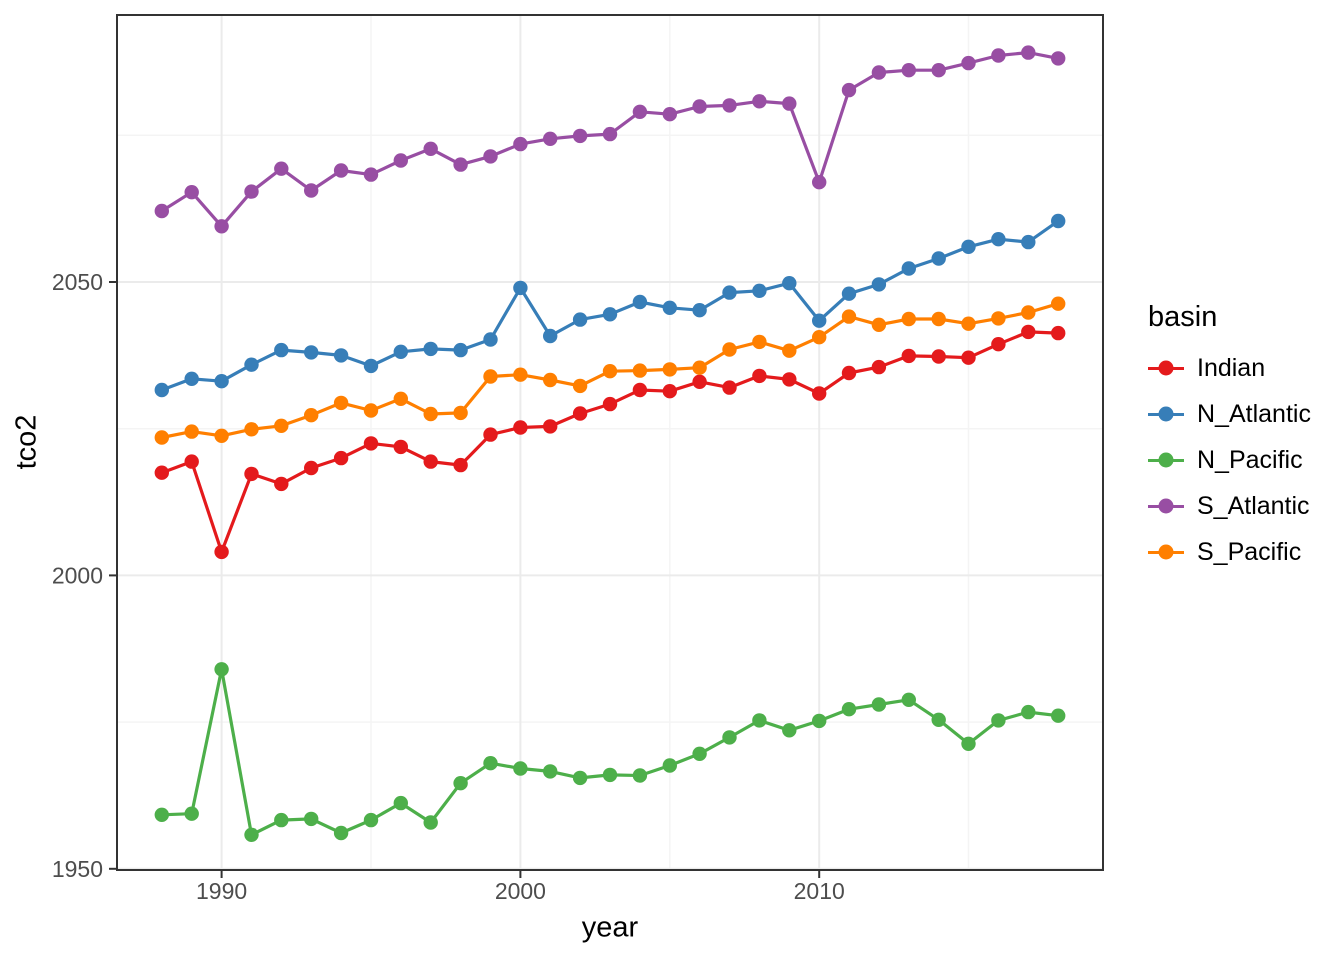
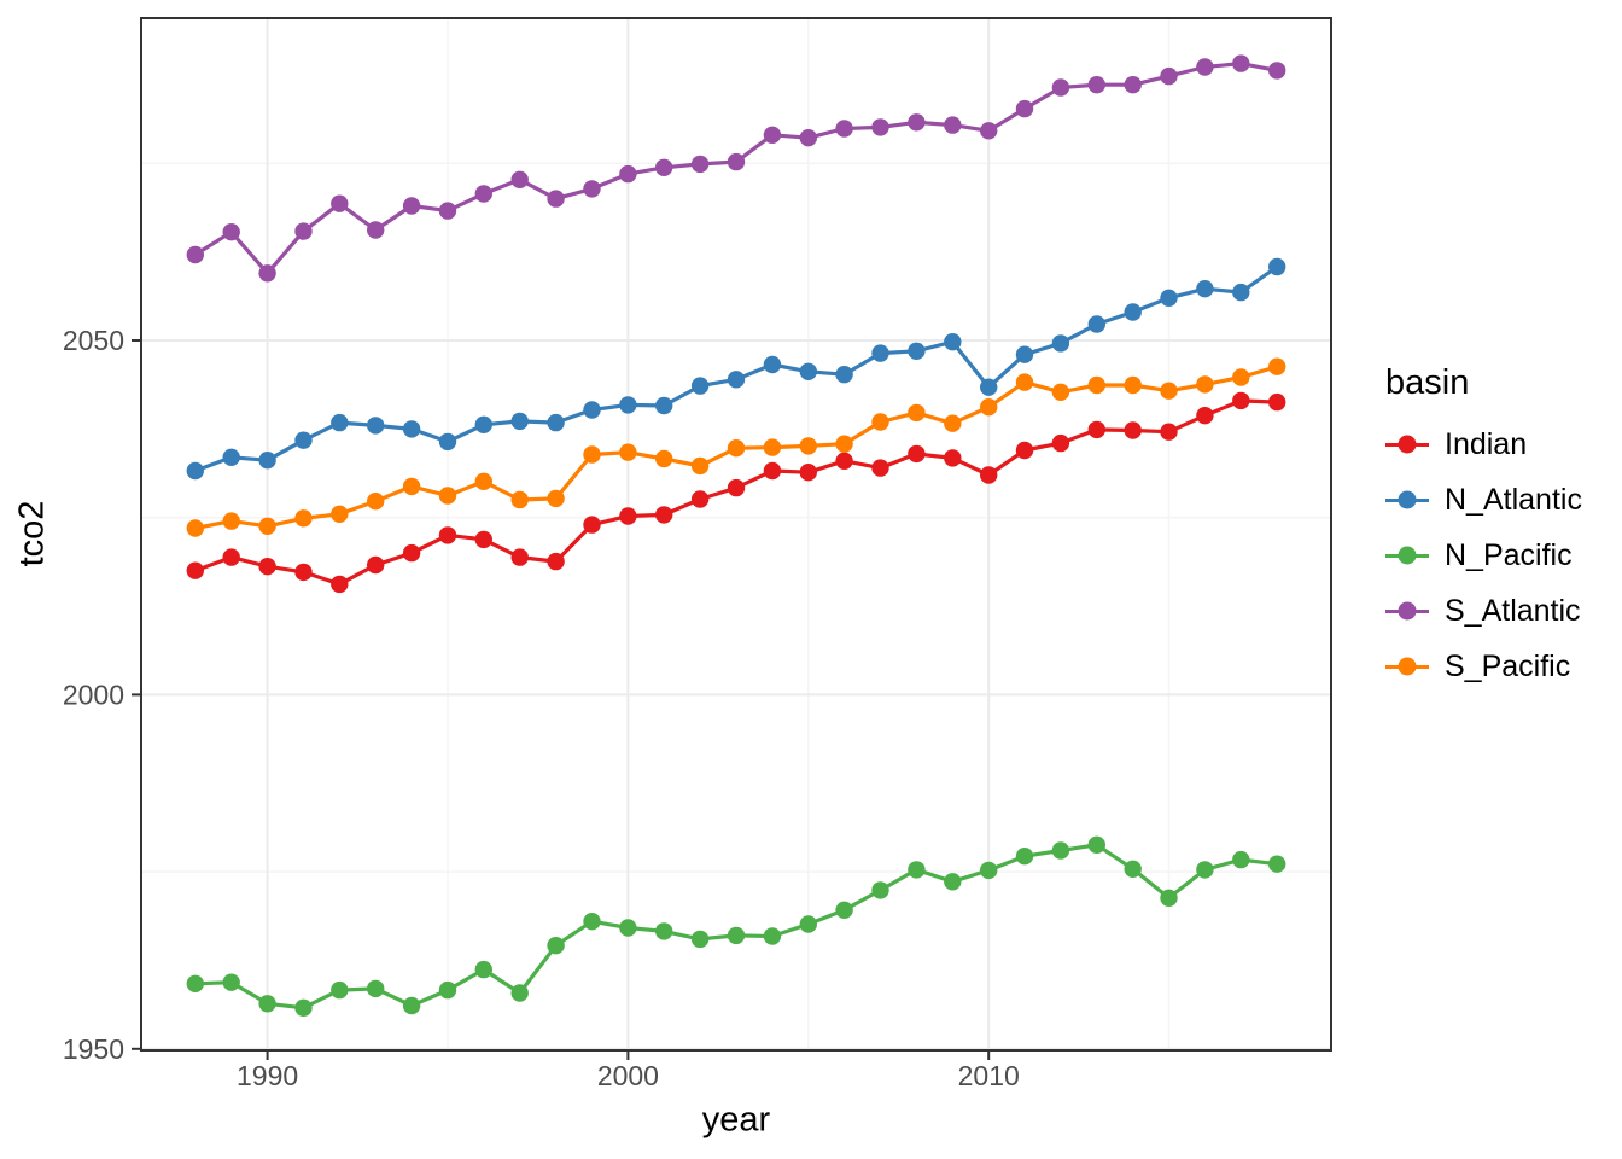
Indian/1990: 2004 -> 2018
N_Pacific/1990: 1984 -> 1956
N_Atlantic/2000: 2049 -> 2041
S_Atlantic/2010: 2067 -> 2080
